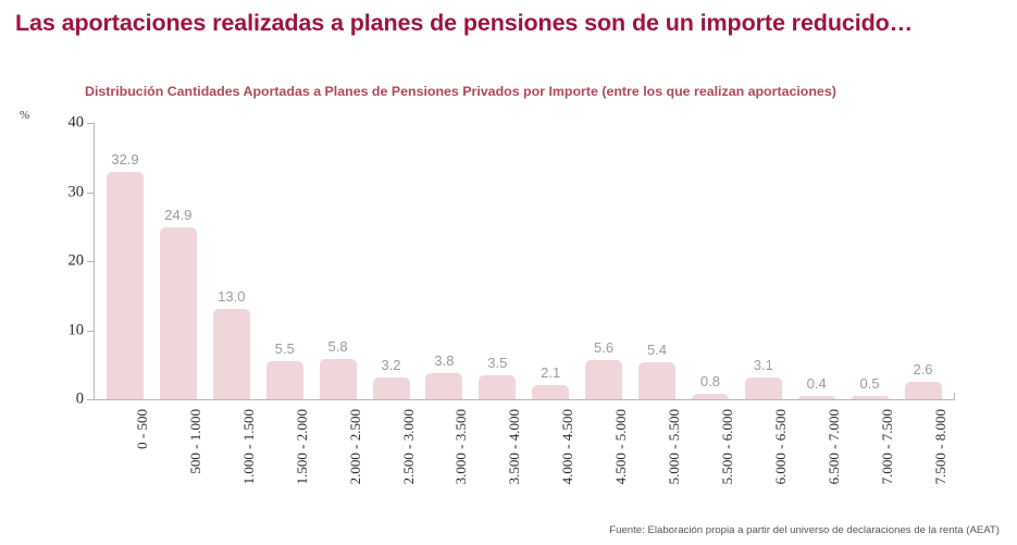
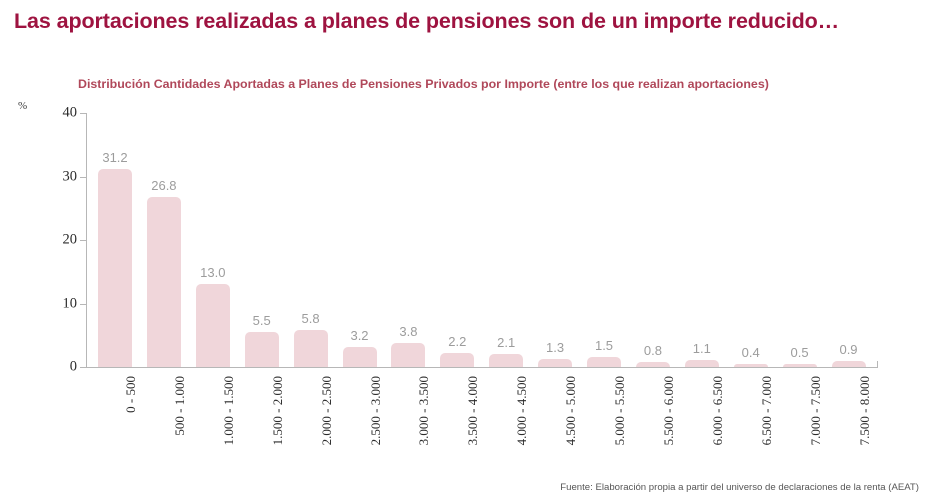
0 - 500: 32.9 -> 31.2
500 - 1.000: 24.9 -> 26.8
3.500 - 4.000: 3.5 -> 2.2
4.500 - 5.000: 5.6 -> 1.3
5.000 - 5.500: 5.4 -> 1.5
6.000 - 6.500: 3.1 -> 1.1
7.500 - 8.000: 2.6 -> 0.9
